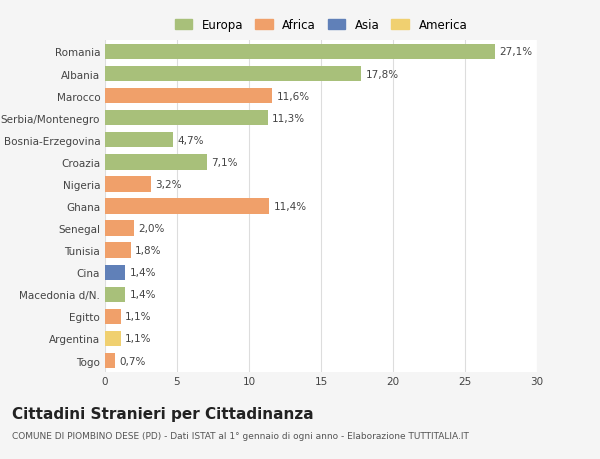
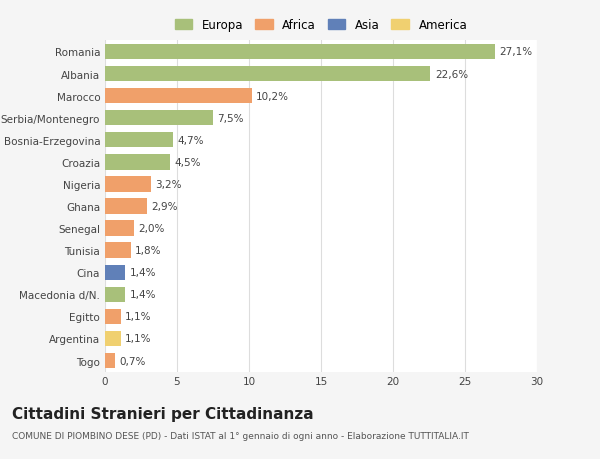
Albania: 17,8% -> 22,6%
Marocco: 11,6% -> 10,2%
Serbia/Montenegro: 11,3% -> 7,5%
Croazia: 7,1% -> 4,5%
Ghana: 11,4% -> 2,9%
